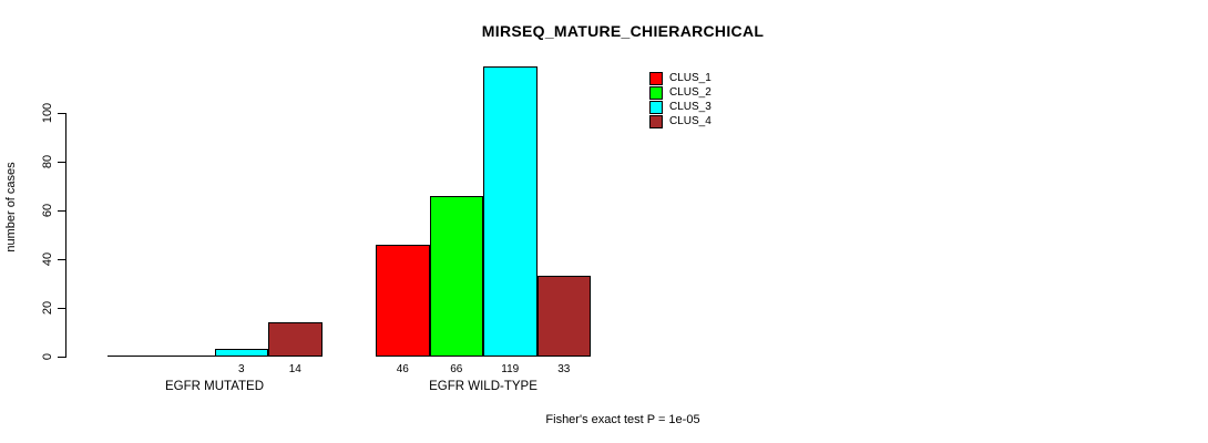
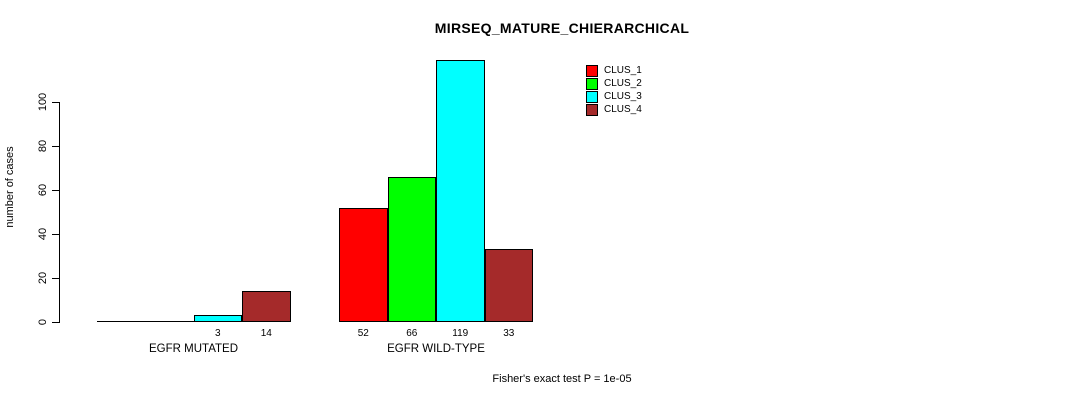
CLUS_1/EGFR WILD-TYPE: 46 -> 52
